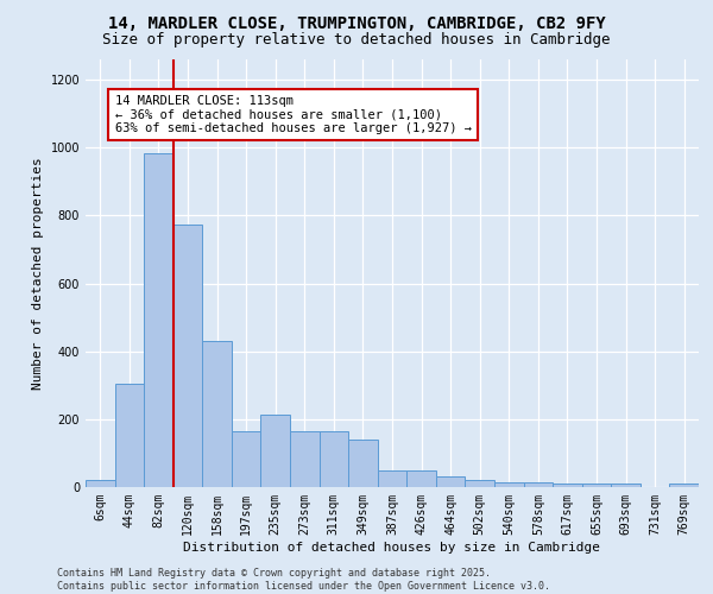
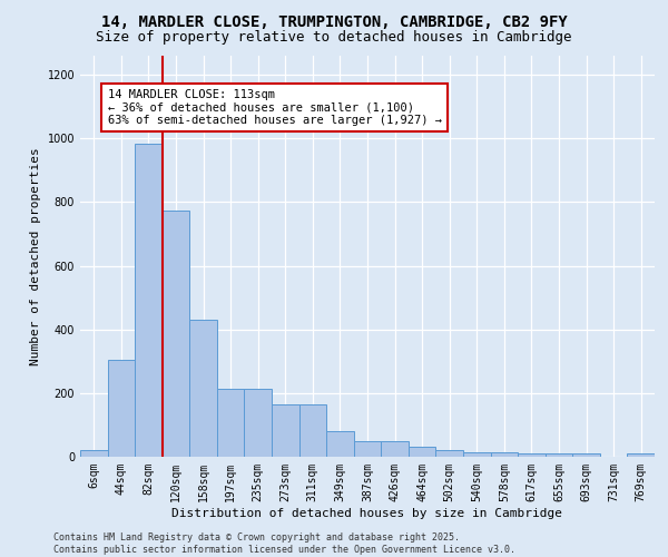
197sqm: 165 -> 215
349sqm: 140 -> 80
